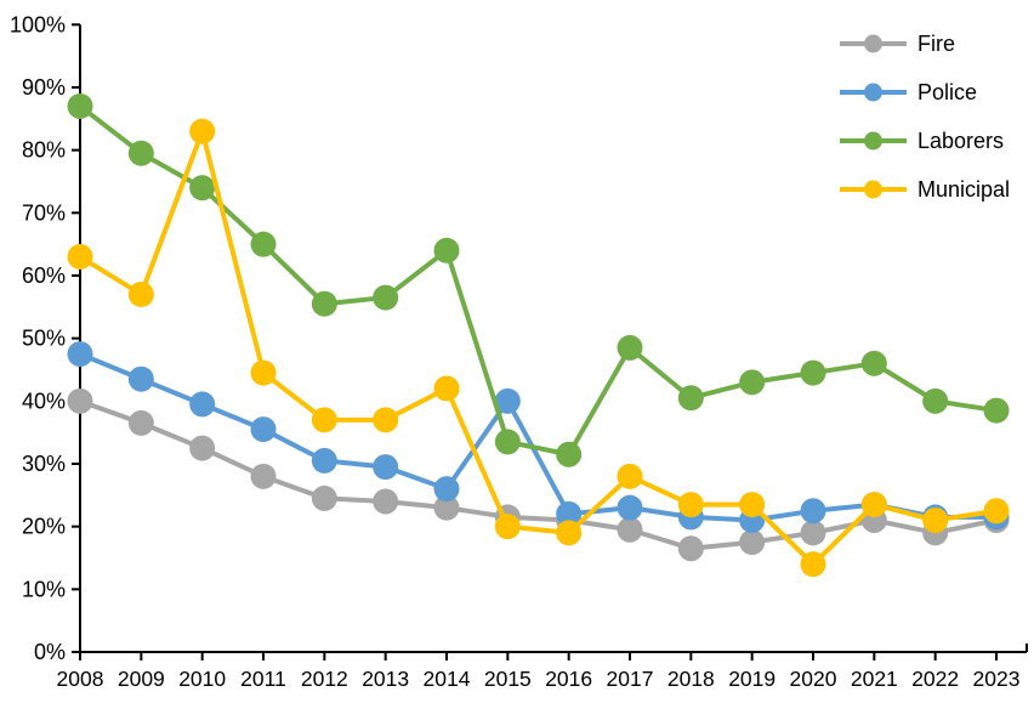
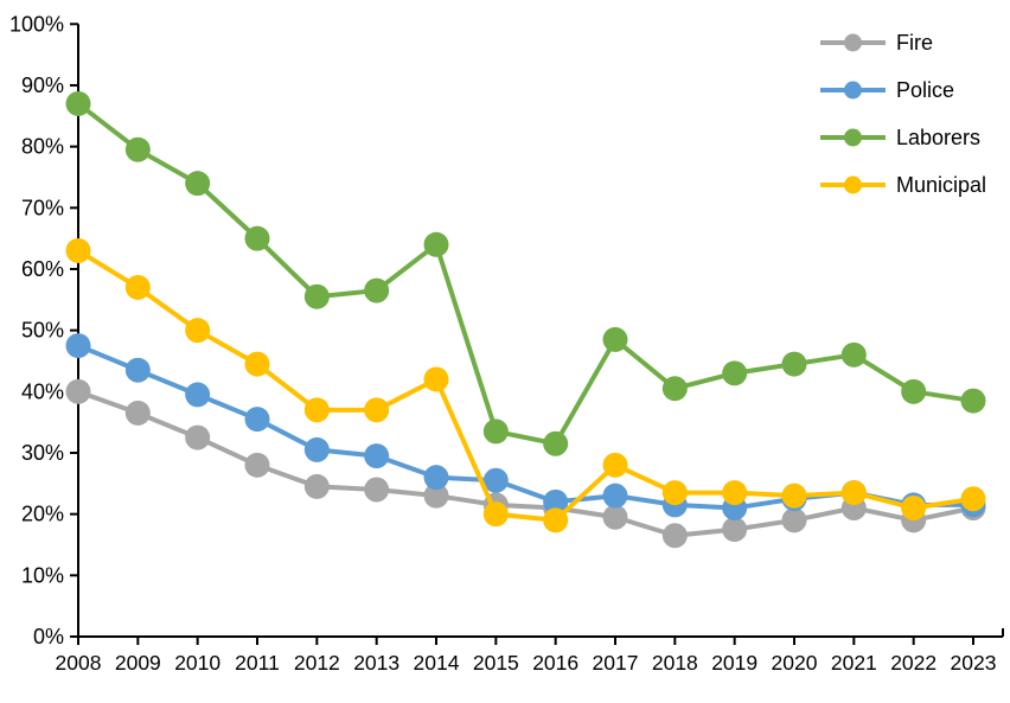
Municipal/2010: 83% -> 50%
Police/2015: 40% -> 26%
Municipal/2020: 14% -> 23%
